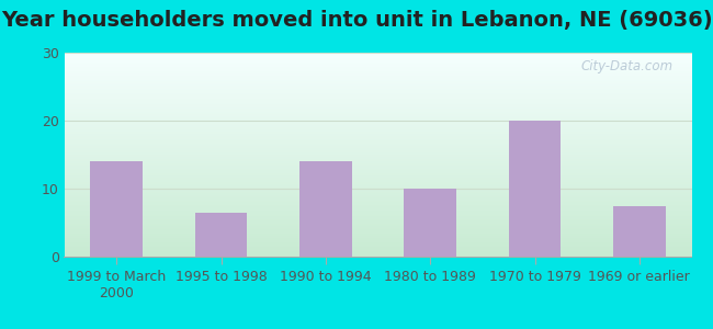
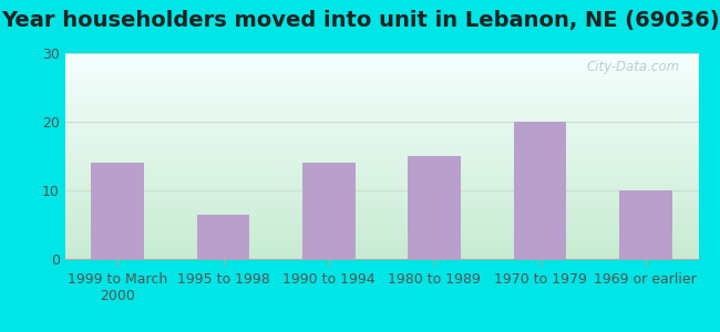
1980 to 1989: 10.0 -> 15.0
1969 or earlier: 7.5 -> 10.0
